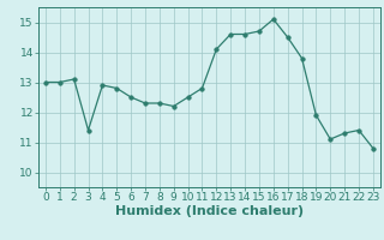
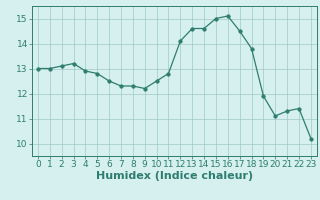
3: 11.4 -> 13.2
15: 14.7 -> 15.0
23: 10.8 -> 10.2
